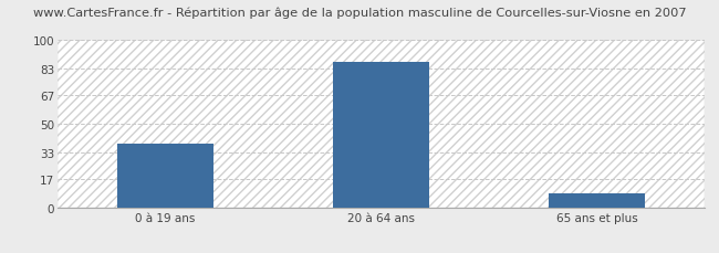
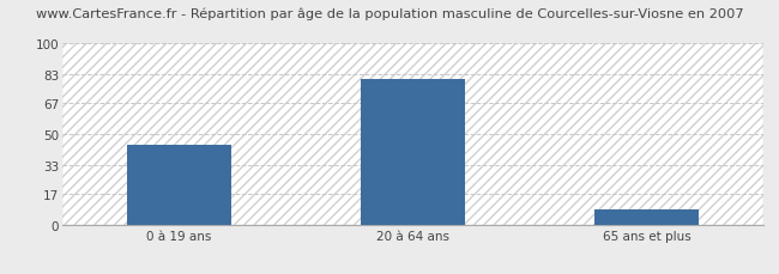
0 à 19 ans: 38 -> 44
20 à 64 ans: 87 -> 80
